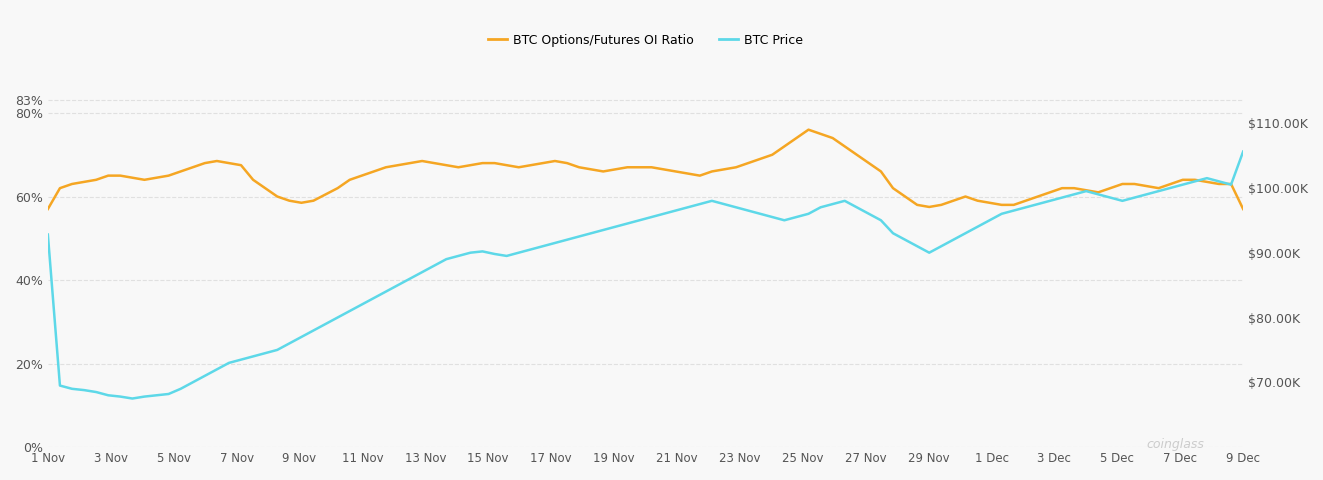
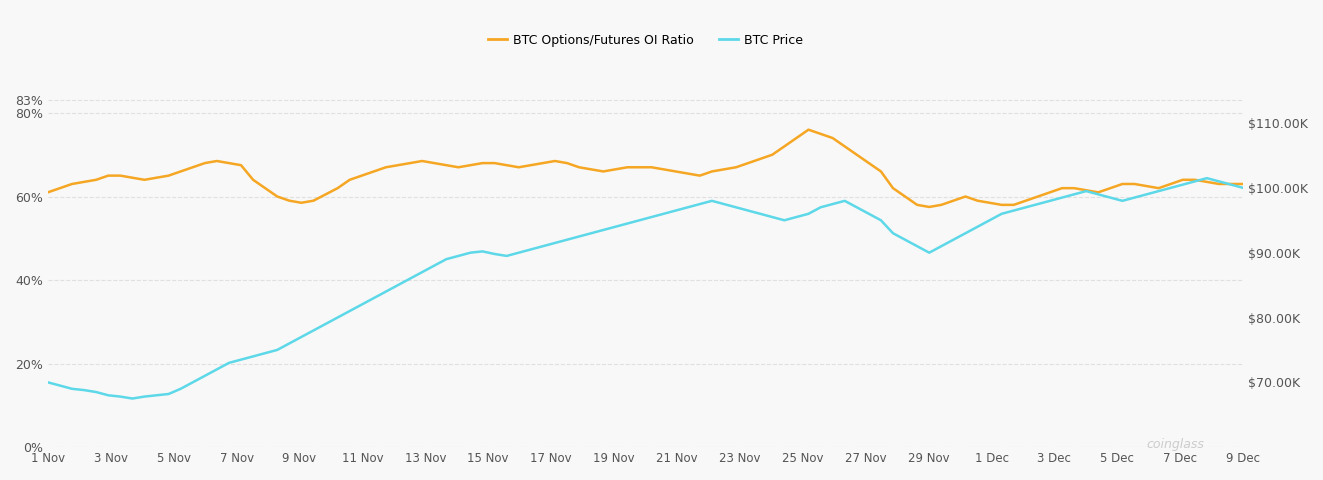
BTC Options/Futures OI Ratio/1 Nov: 57.0% -> 61.0%
BTC Price/1 Nov: $92.8K -> $70.0K
BTC Options/Futures OI Ratio/9 Dec: 57.0% -> 63.0%
BTC Price/9 Dec: $105.6K -> $100.0K
